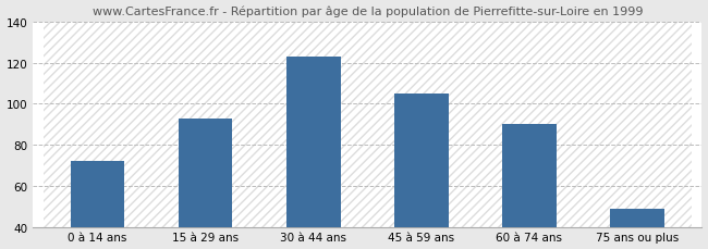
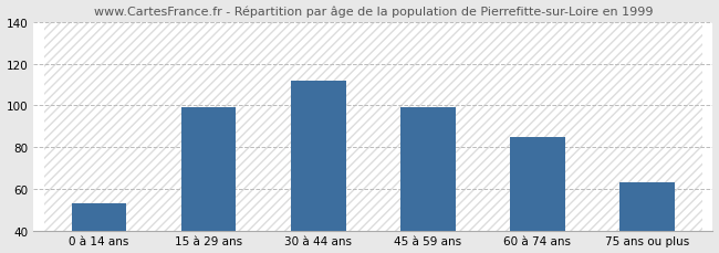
0 à 14 ans: 72 -> 53
15 à 29 ans: 93 -> 99
30 à 44 ans: 123 -> 112
45 à 59 ans: 105 -> 99
60 à 74 ans: 90 -> 85
75 ans ou plus: 49 -> 63
